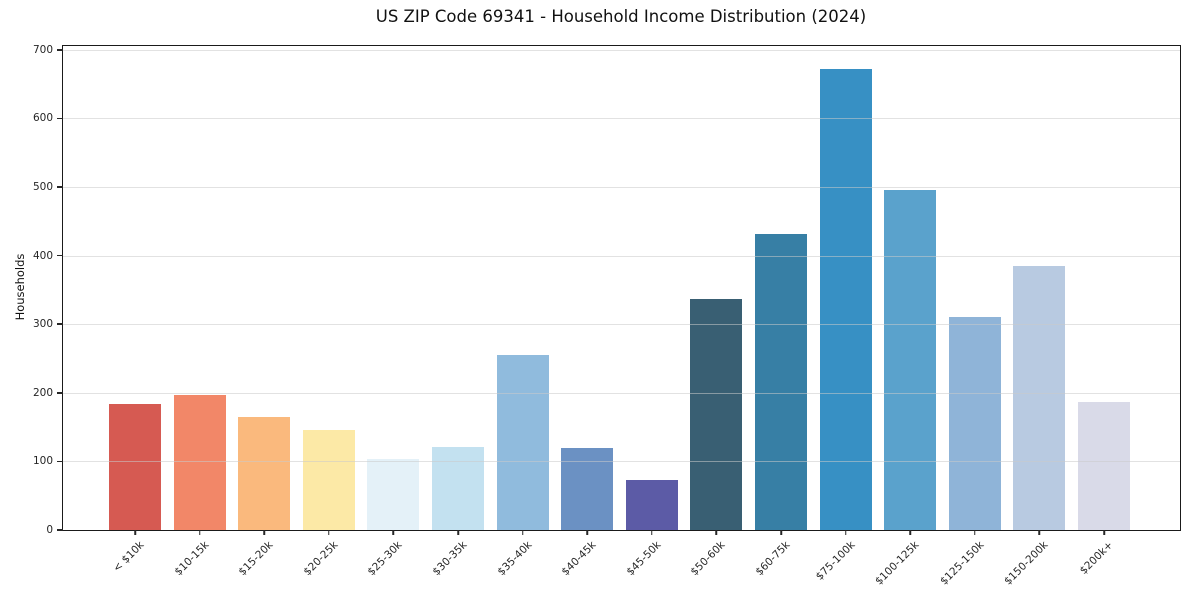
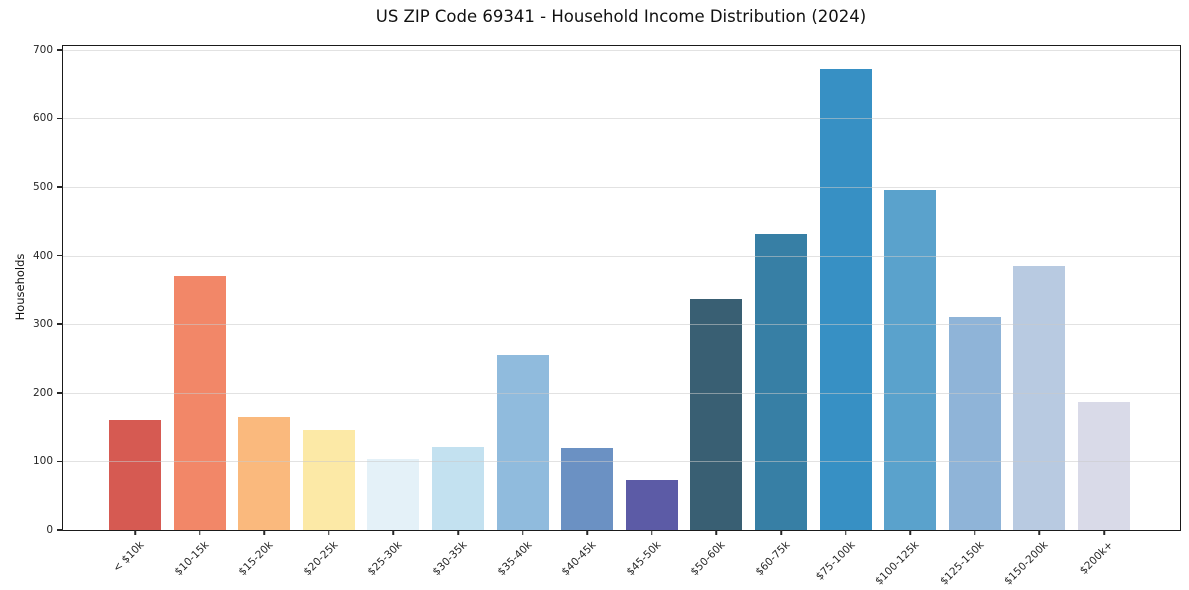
< $10k: 180 -> 160
$10-15k: 200 -> 370
